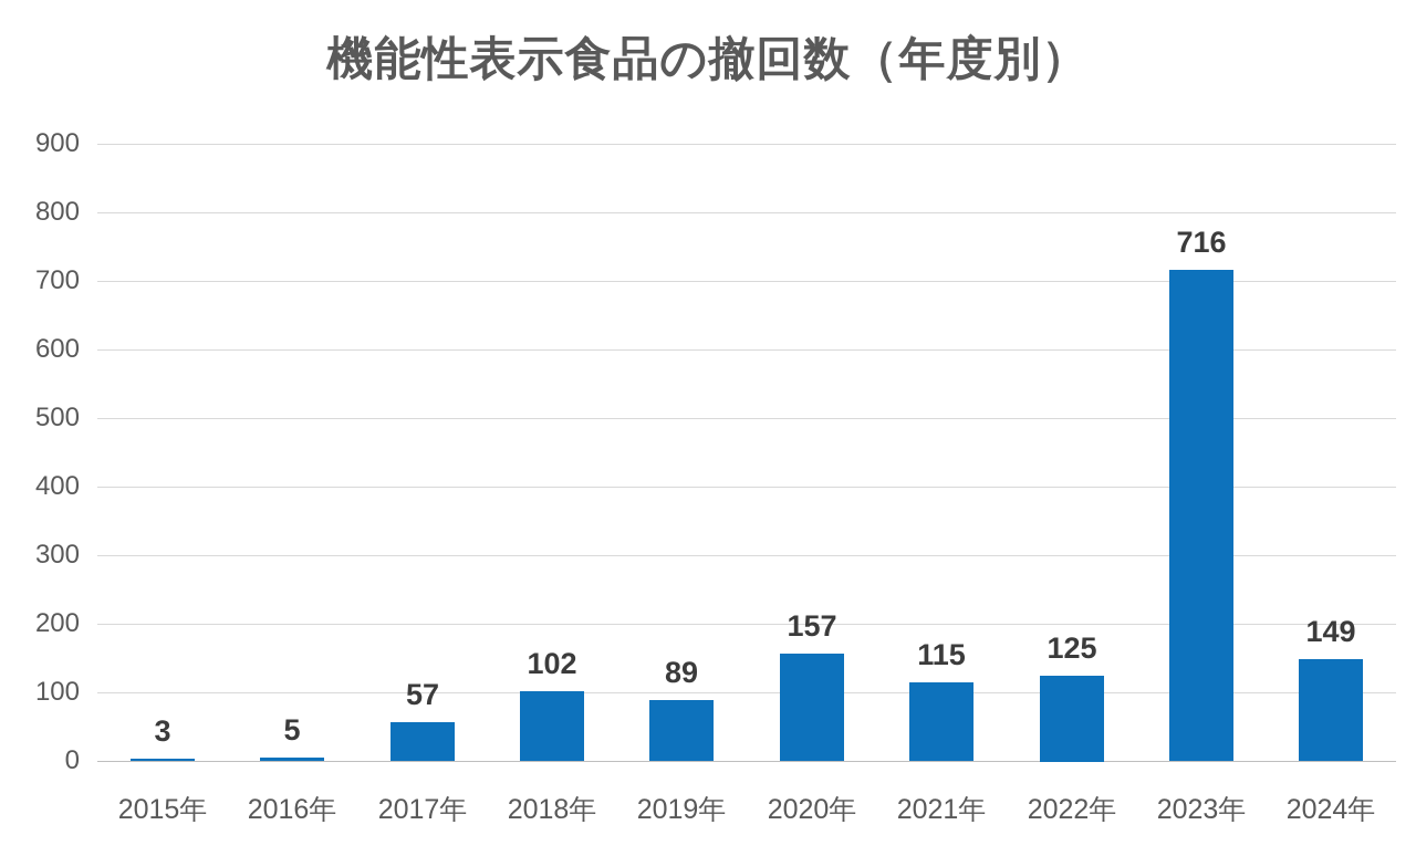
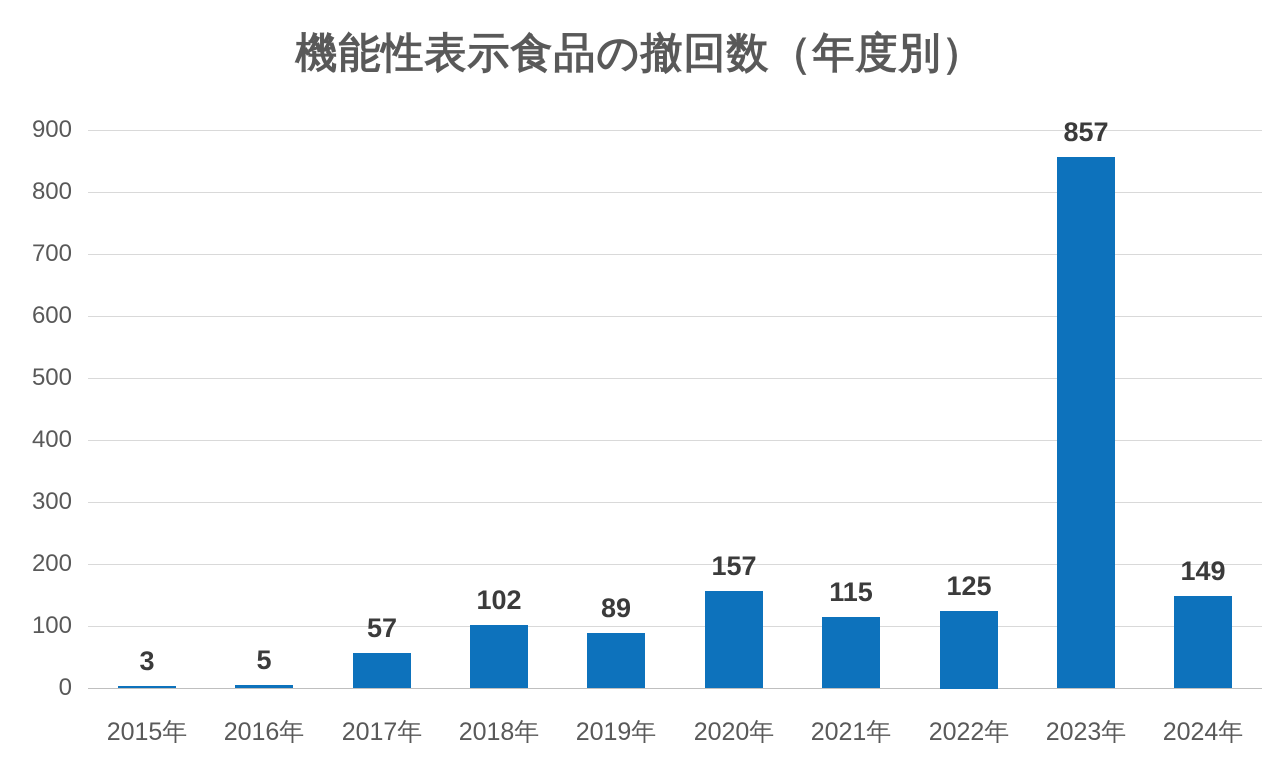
2023年: 716 -> 857
